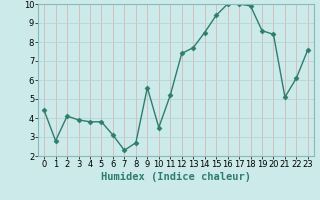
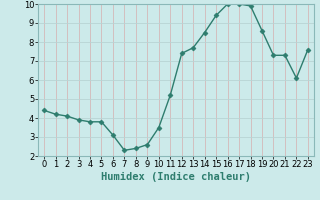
1: 2.8 -> 4.2
8: 2.7 -> 2.4
9: 5.6 -> 2.6
20: 8.4 -> 7.3
21: 5.1 -> 7.3
